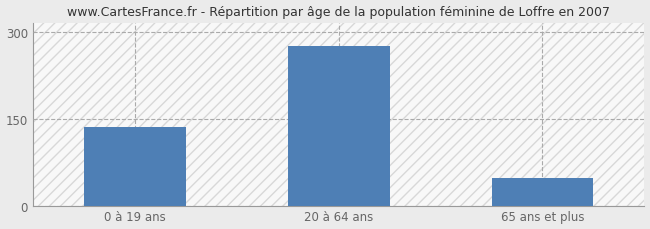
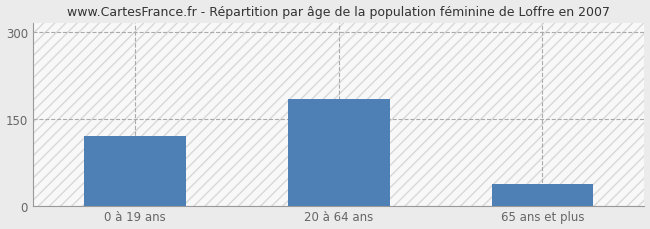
0 à 19 ans: 136 -> 120
20 à 64 ans: 276 -> 183
65 ans et plus: 48 -> 38
